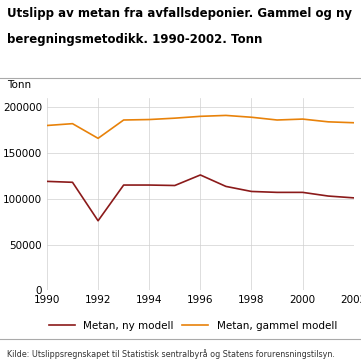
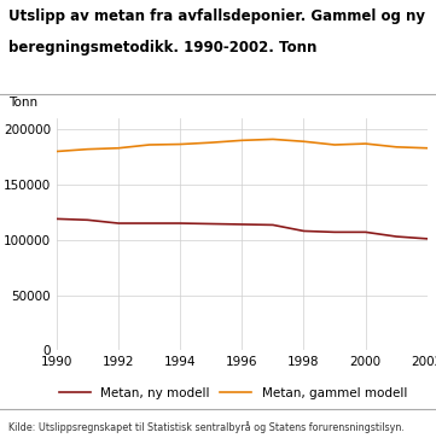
Metan, ny modell/1992: 76000 -> 115000
Metan, gammel modell/1992: 166000 -> 183000
Metan, ny modell/1996: 126000 -> 114000
